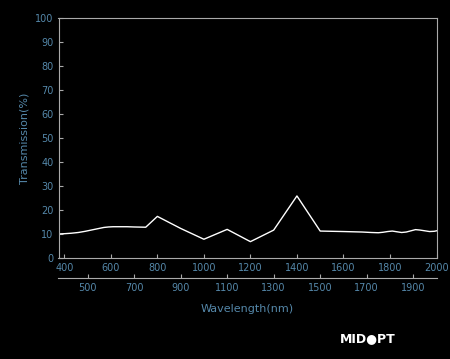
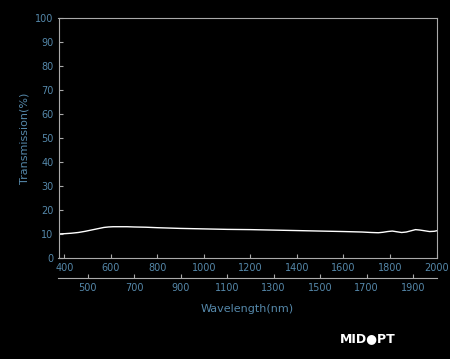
800: 17.5 -> 12.8
1000: 8.0 -> 12.3
1200: 7.0 -> 12.0
1400: 26.0 -> 11.6
